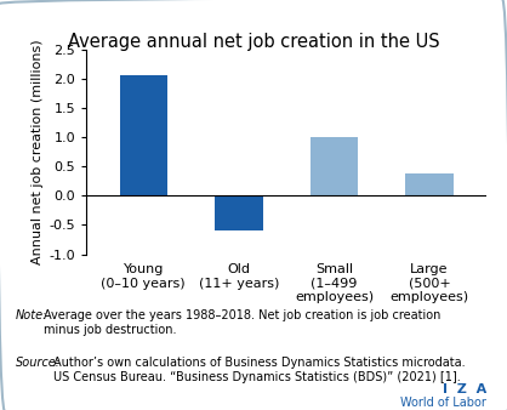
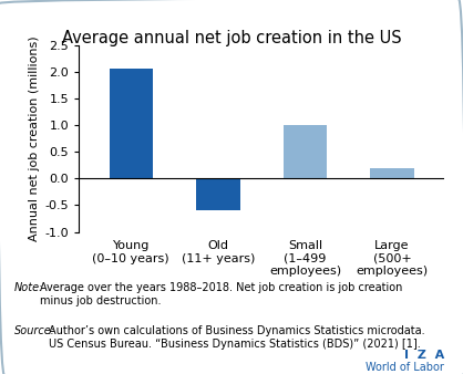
Large (500+ employees): 0.38 -> 0.20
